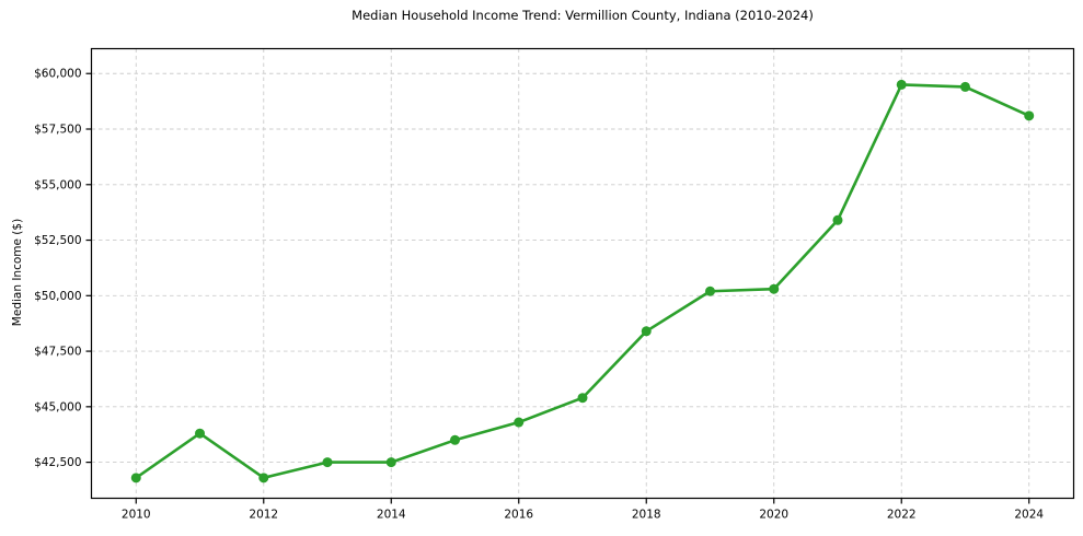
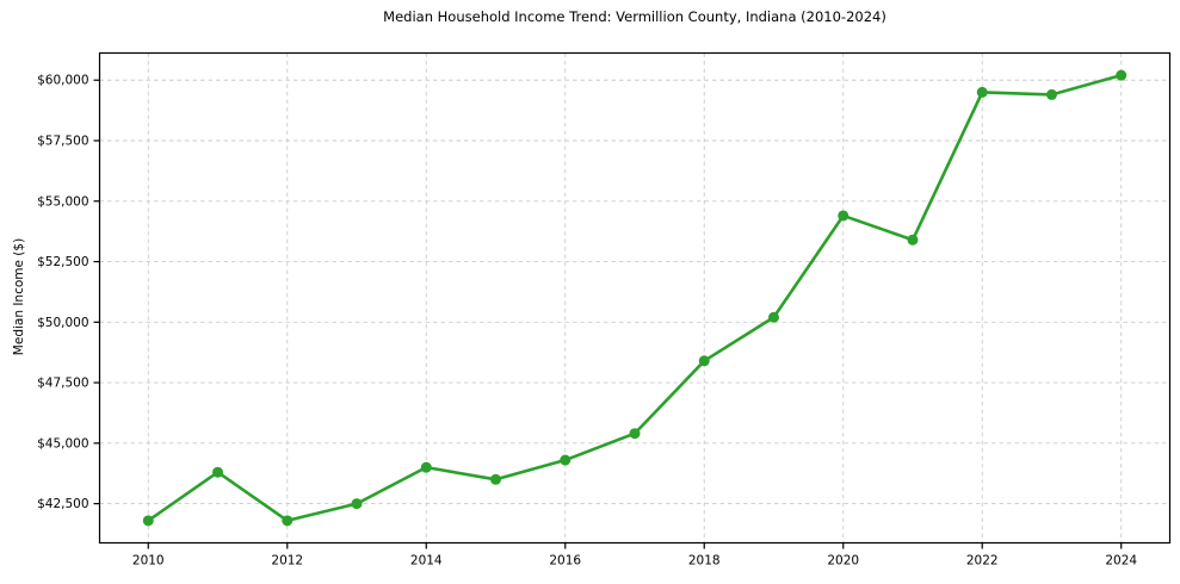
2014: $42500 -> $44000
2020: $50300 -> $54400
2024: $58100 -> $60200
